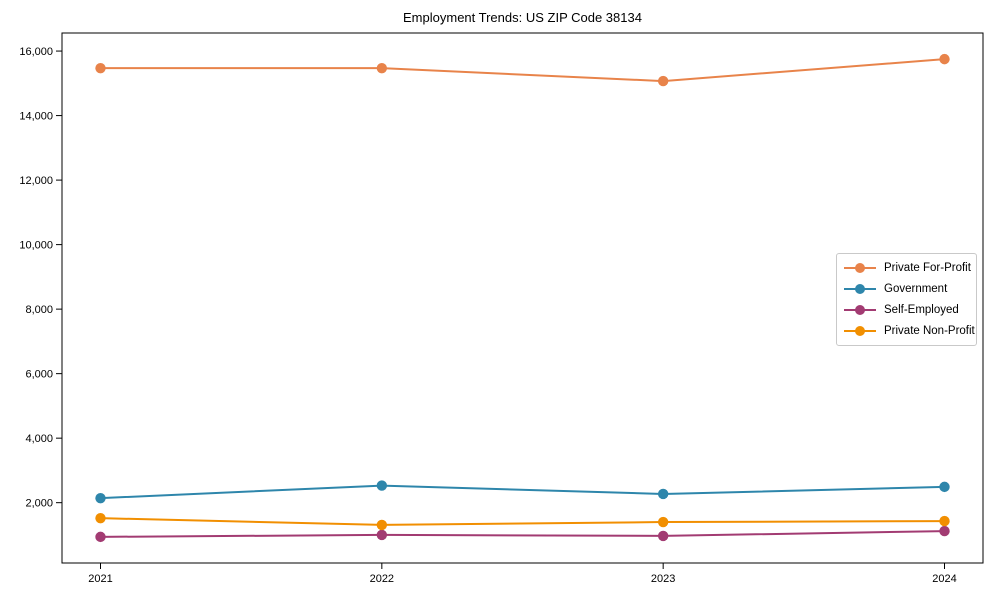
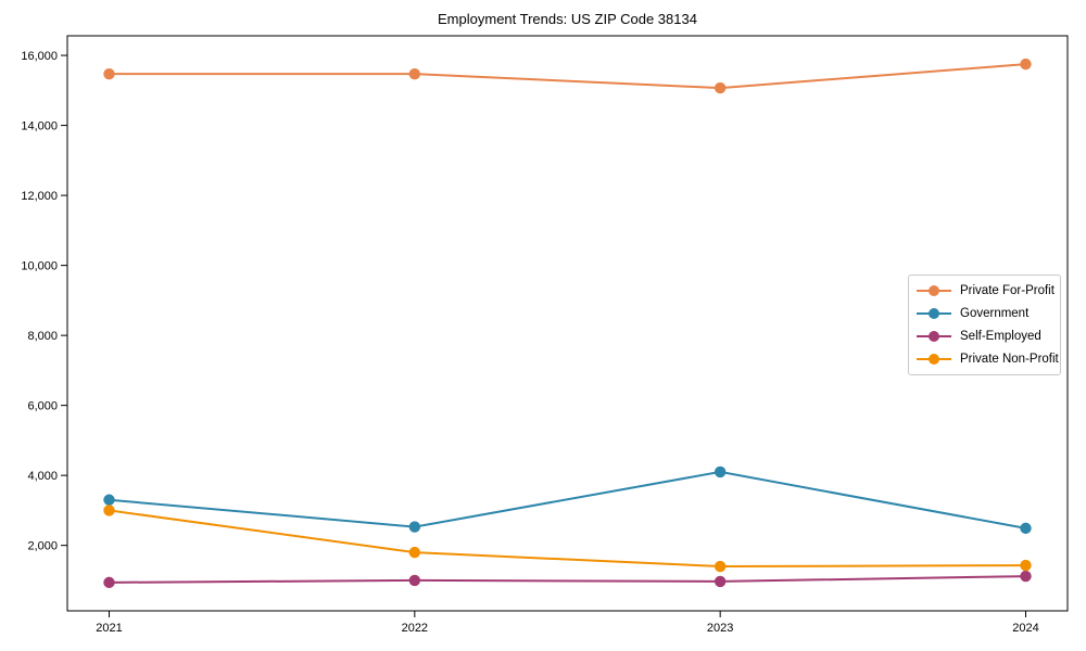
Government/2021: 2100 -> 3300
Private Non-Profit/2021: 1500 -> 3000
Private Non-Profit/2022: 1300 -> 1800
Government/2023: 2300 -> 4100
